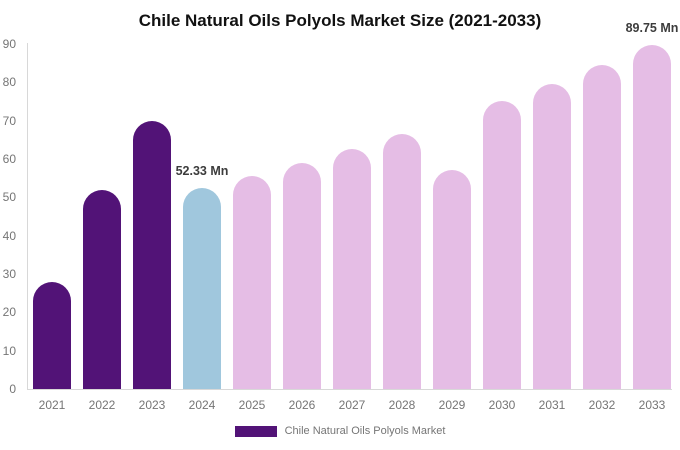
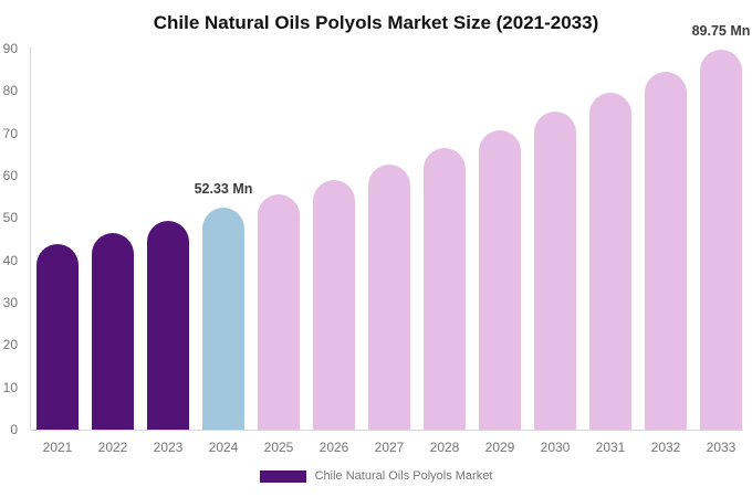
2021: 28 -> 44
2022: 52 -> 46
2023: 70 -> 49
2029: 57 -> 71
